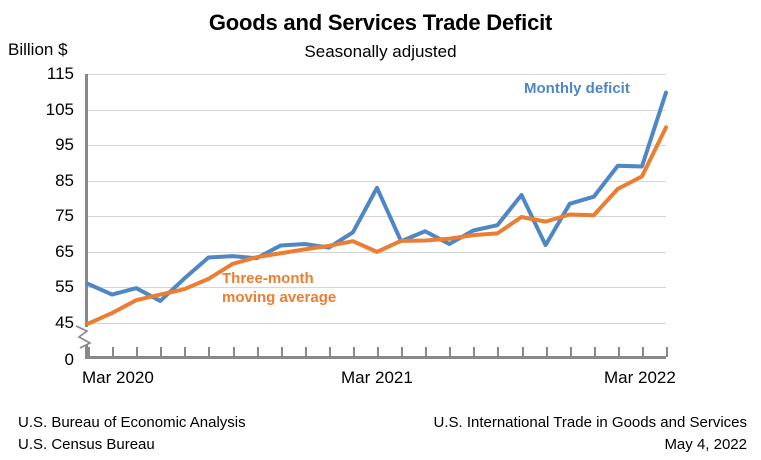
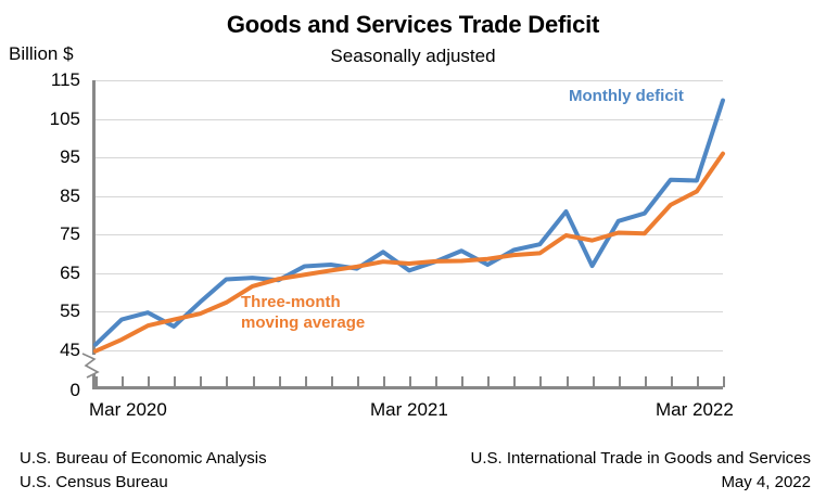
Monthly deficit/Mar 2020: 56 -> 46
Monthly deficit/Mar 2021: 83 -> 66
Three-month moving average/Mar 2021: 65 -> 68
Three-month moving average/Mar 2022: 100 -> 96
